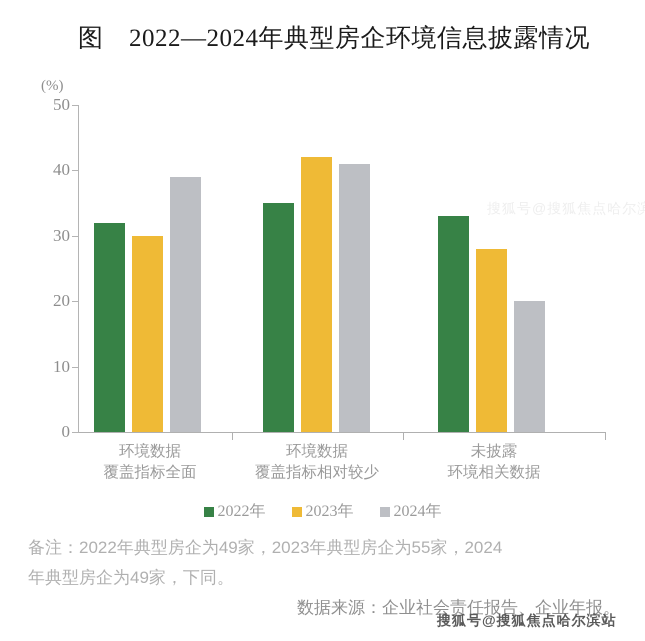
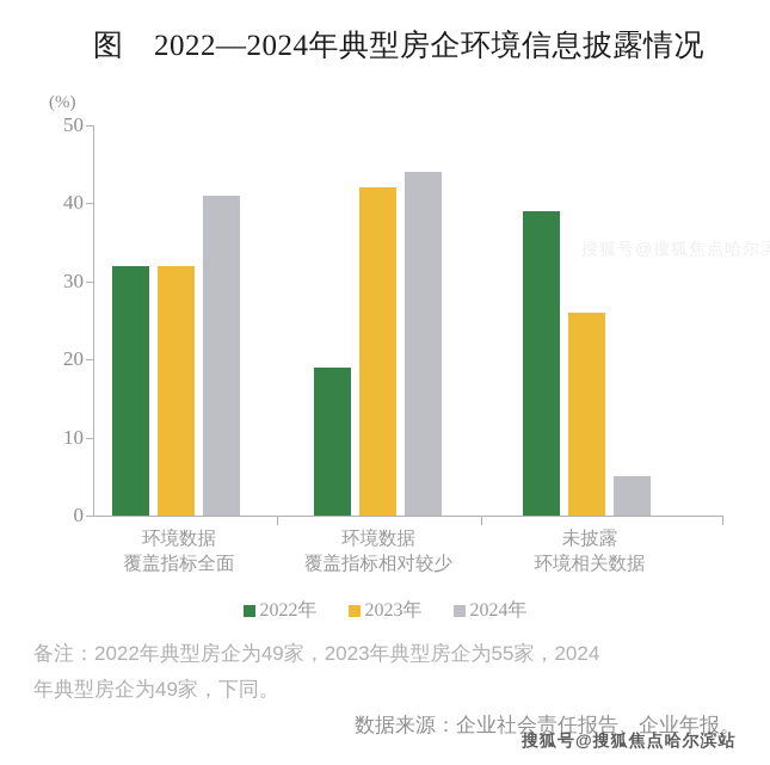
2023年/环境数据 覆盖指标全面: 30 -> 32
2024年/环境数据 覆盖指标全面: 39 -> 41
2022年/环境数据 覆盖指标相对较少: 35 -> 19
2024年/环境数据 覆盖指标相对较少: 41 -> 44
2022年/未披露 环境相关数据: 33 -> 39
2023年/未披露 环境相关数据: 28 -> 26
2024年/未披露 环境相关数据: 20 -> 5
